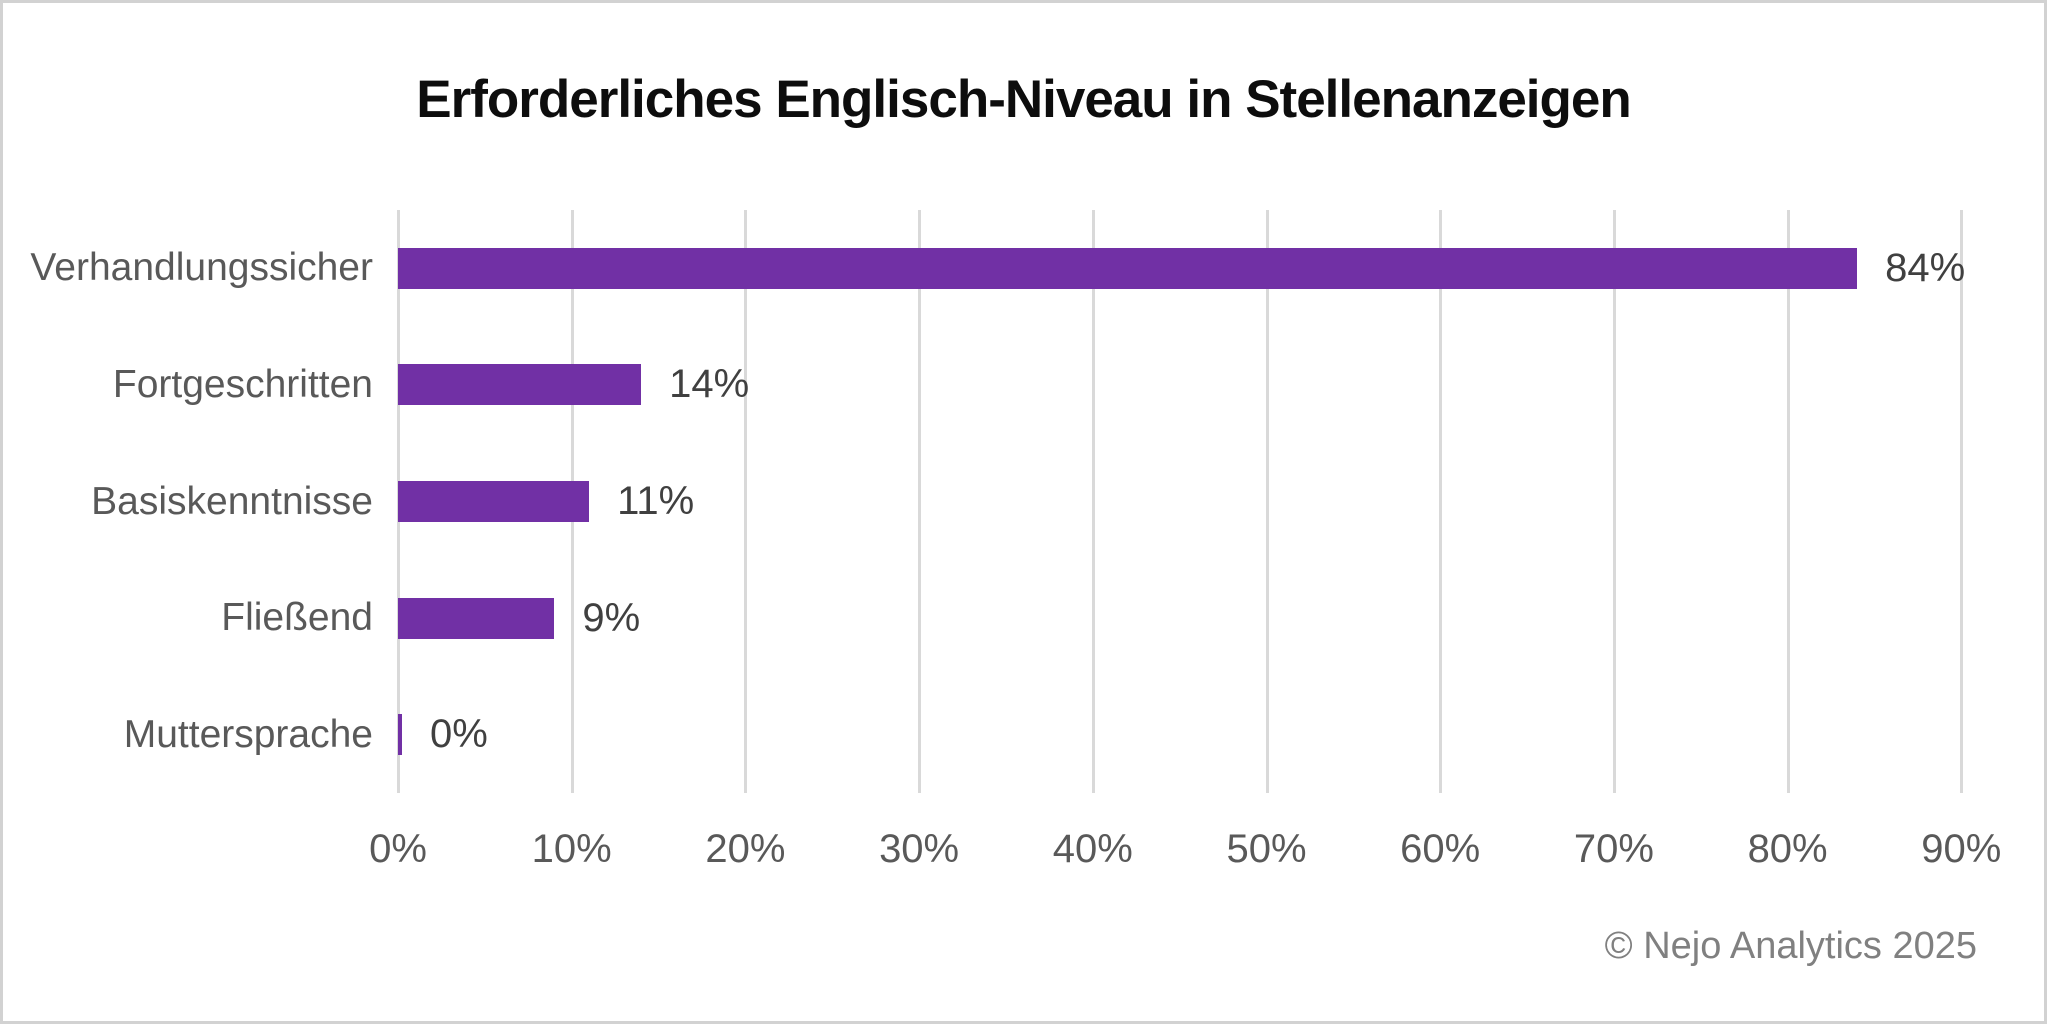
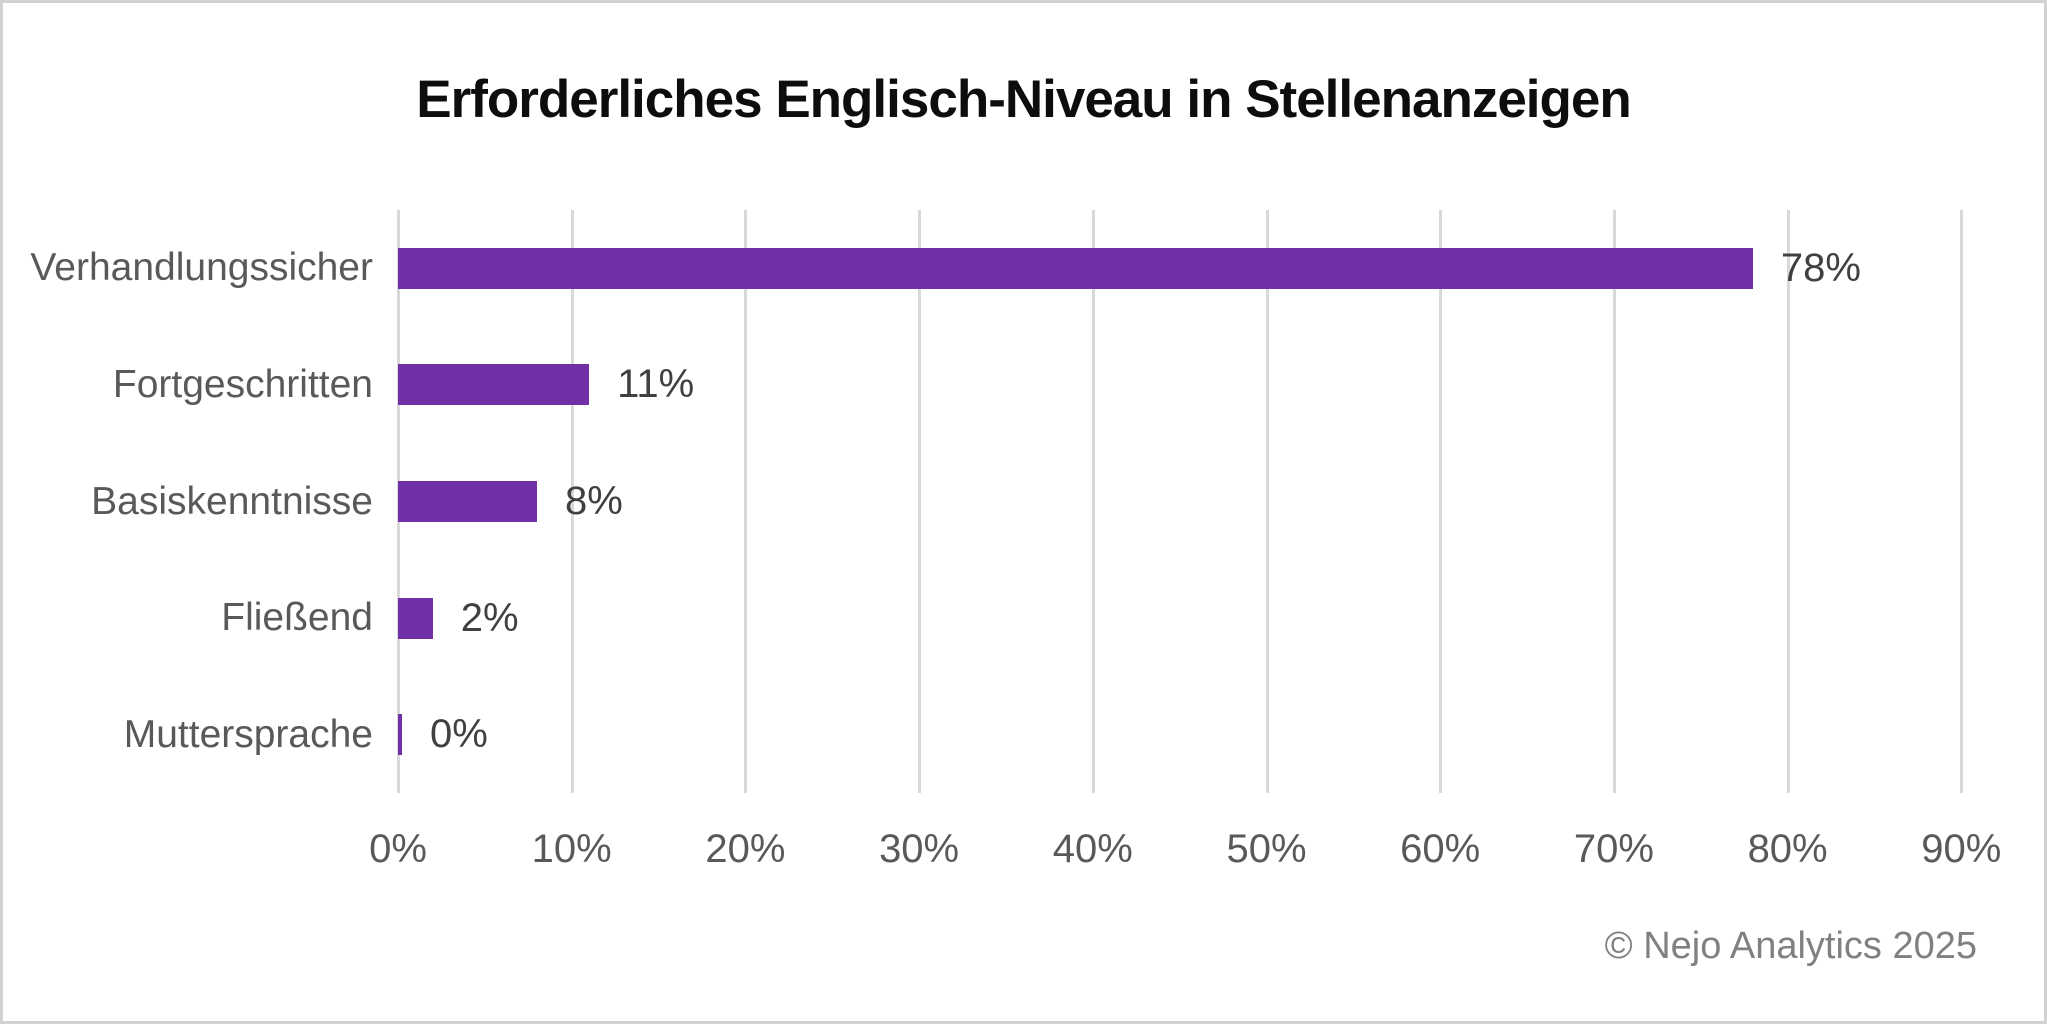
Verhandlungssicher: 84% -> 78%
Fortgeschritten: 14% -> 11%
Basiskenntnisse: 11% -> 8%
Fließend: 9% -> 2%
